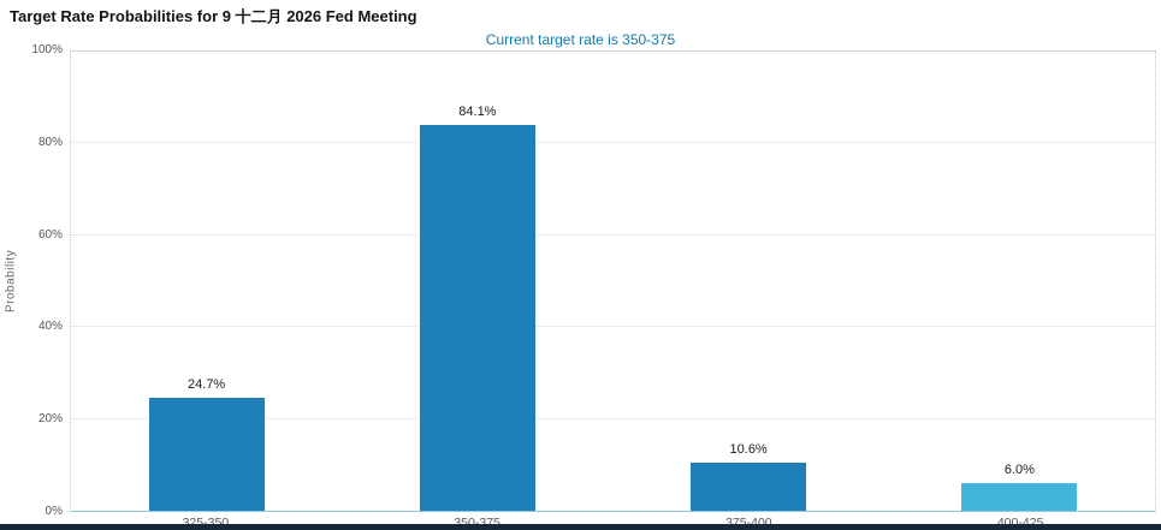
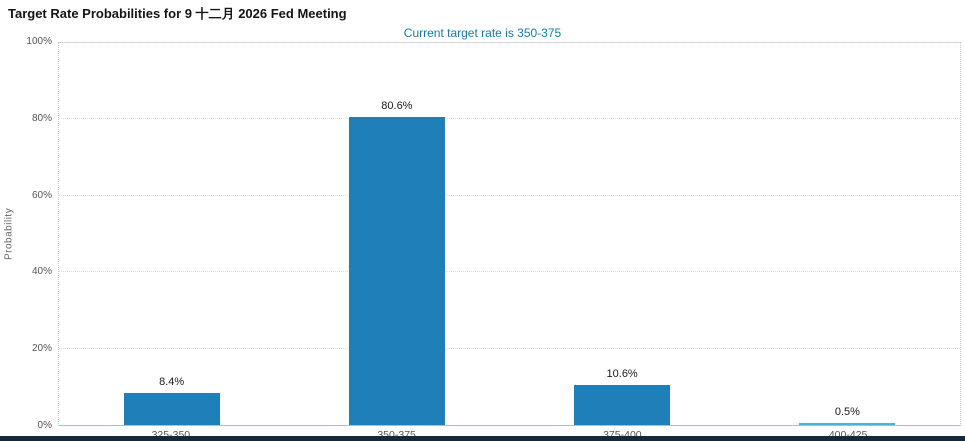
325-350: 24.7% -> 8.4%
350-375: 84.1% -> 80.6%
400-425: 6.0% -> 0.5%
